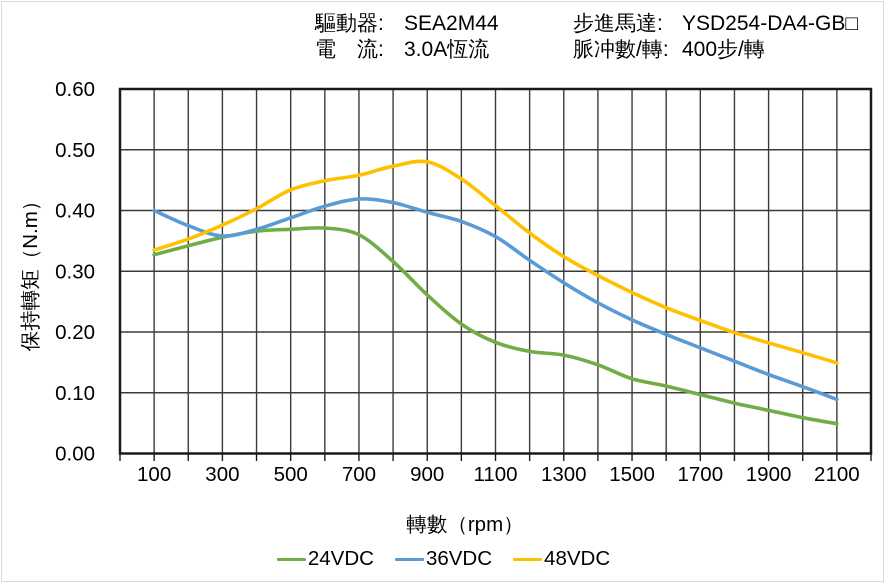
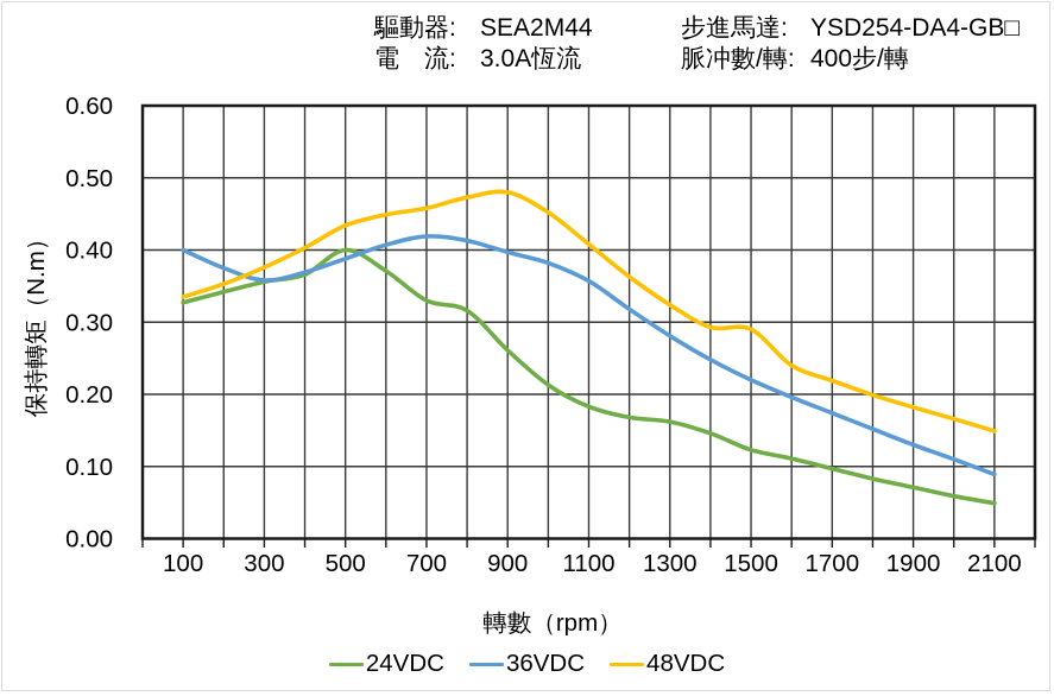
24VDC/500: 0.37 -> 0.40
24VDC/700: 0.36 -> 0.33
48VDC/1500: 0.27 -> 0.29
